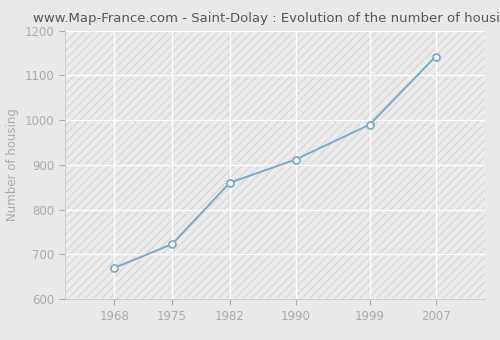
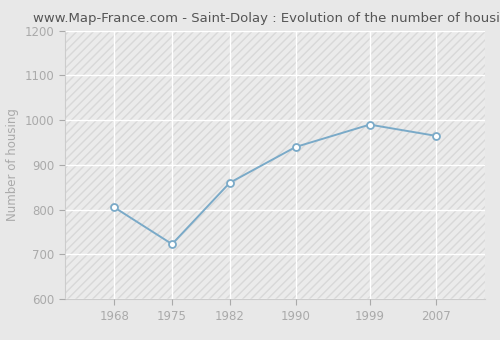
1968: 670 -> 805
1990: 912 -> 940
2007: 1142 -> 965
